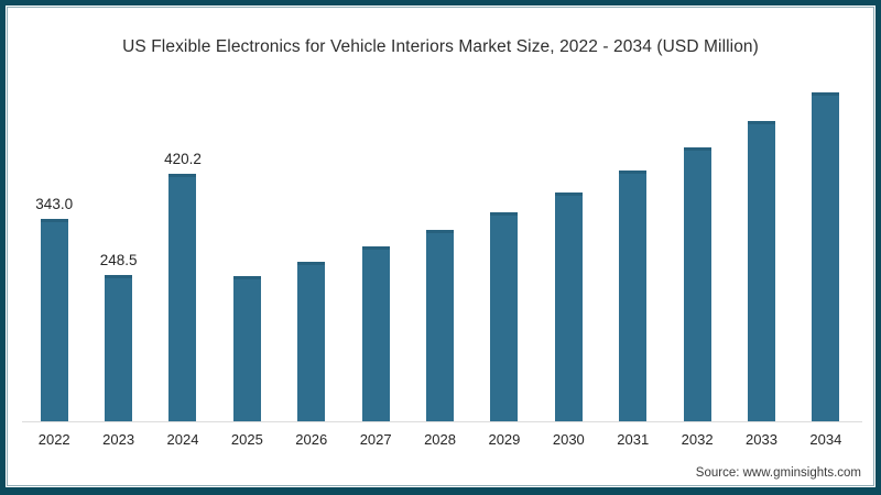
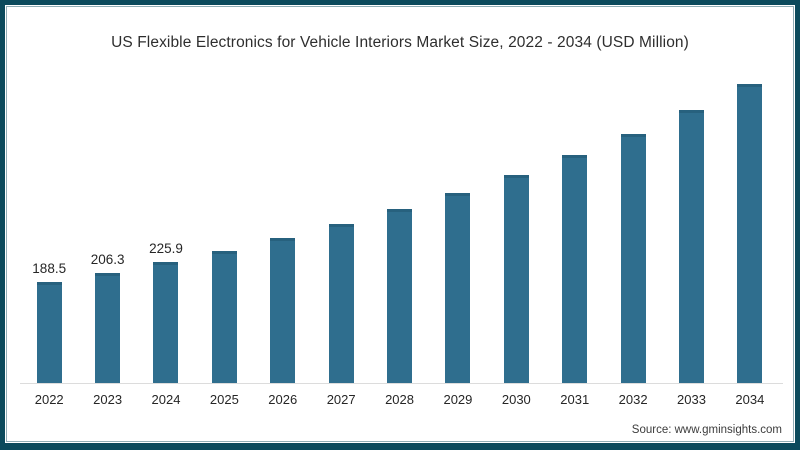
2022: 343.0 -> 188.5
2023: 248.5 -> 206.3
2024: 420.2 -> 225.9
